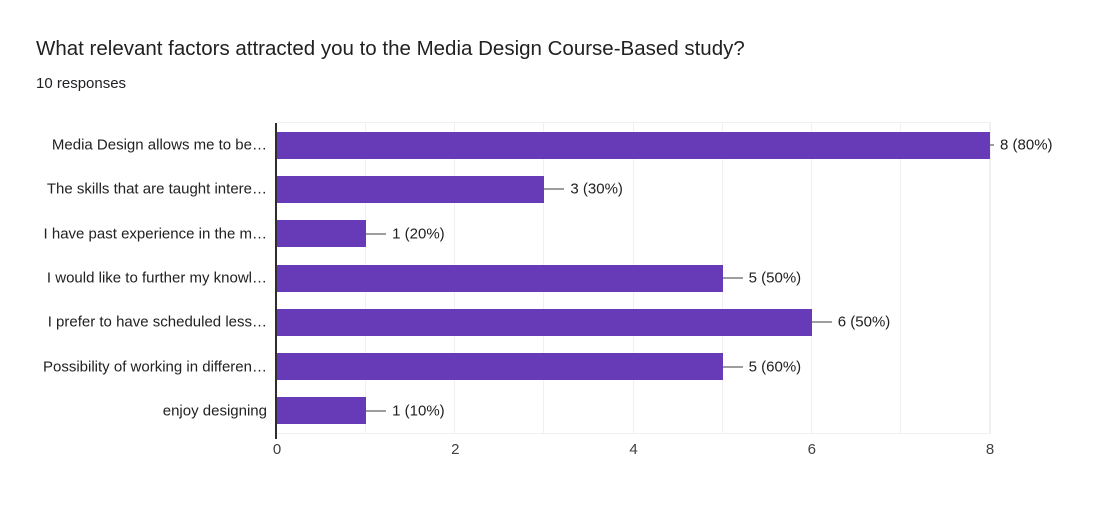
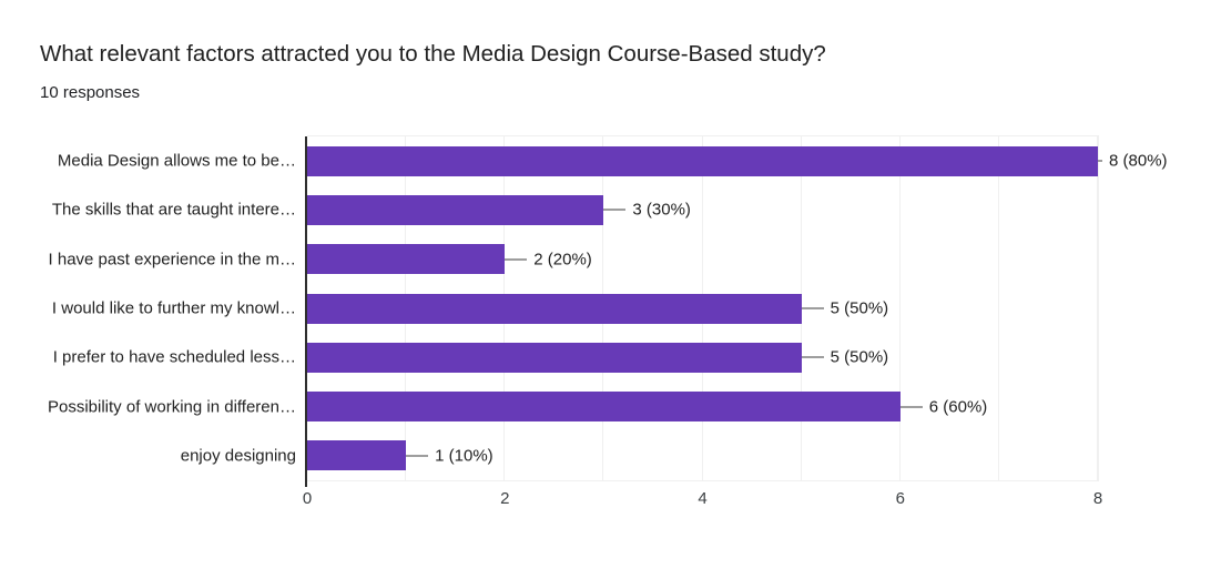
I have past experience in the m…: 1 -> 2
I prefer to have scheduled less…: 6 -> 5
Possibility of working in differen…: 5 -> 6
